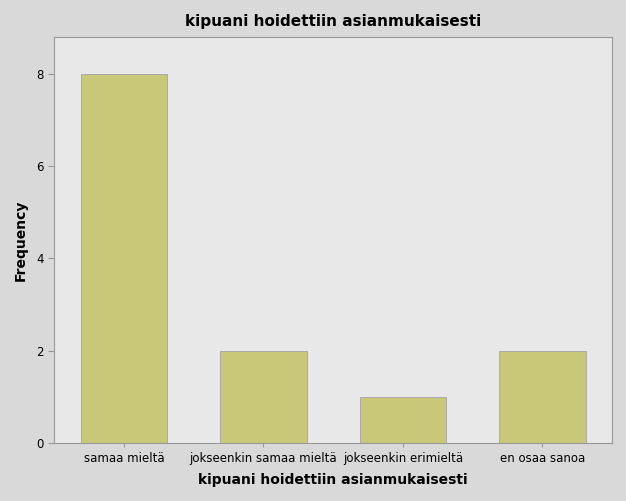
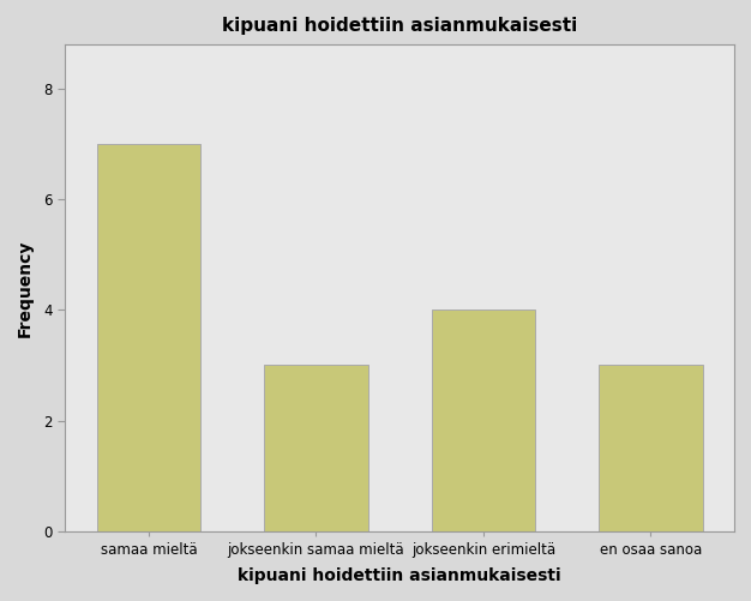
samaa mieltä: 8 -> 7
jokseenkin samaa mieltä: 2 -> 3
jokseenkin erimieltä: 1 -> 4
en osaa sanoa: 2 -> 3
